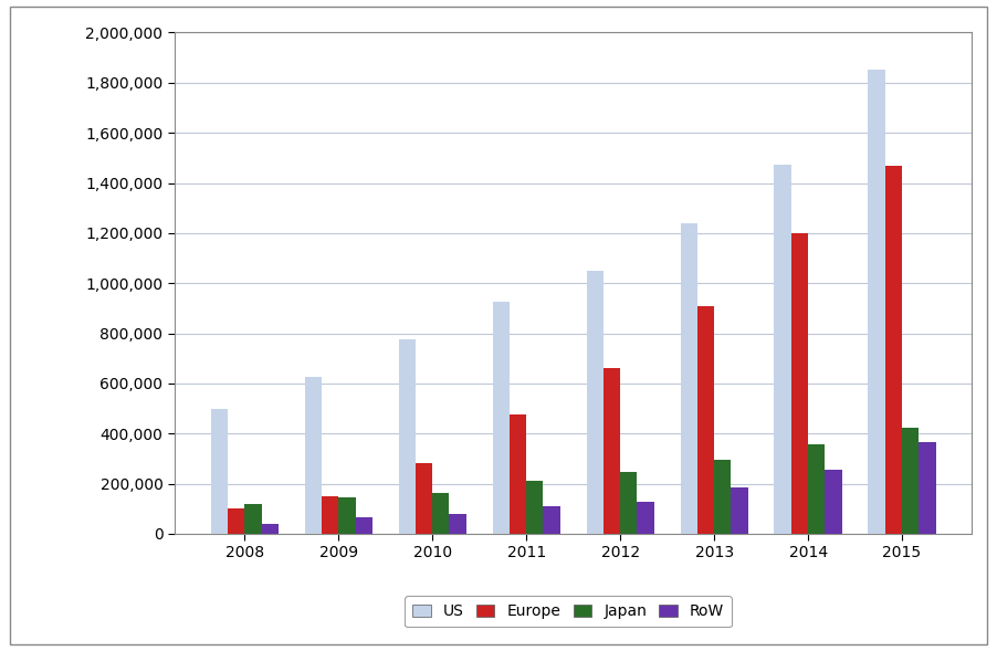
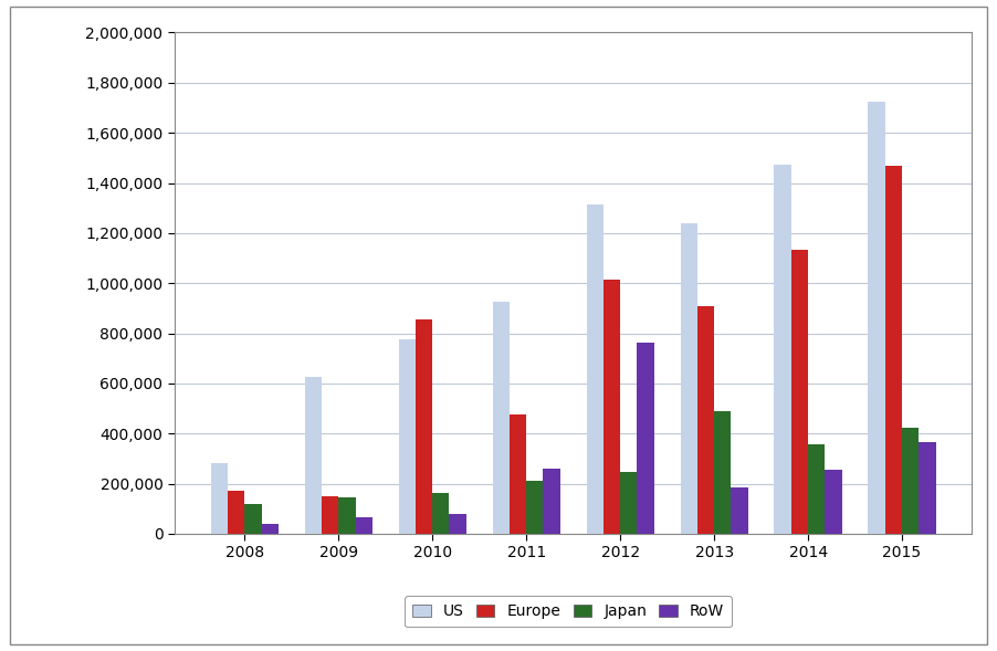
US/2008: 500,000 -> 280,000
Europe/2008: 100,000 -> 170,000
Europe/2010: 280,000 -> 855,000
RoW/2011: 110,000 -> 260,000
US/2012: 1,050,000 -> 1,315,000
Europe/2012: 660,000 -> 1,015,000
RoW/2012: 130,000 -> 765,000
Japan/2013: 295,000 -> 490,000
Europe/2014: 1,200,000 -> 1,135,000
US/2015: 1,850,000 -> 1,725,000
